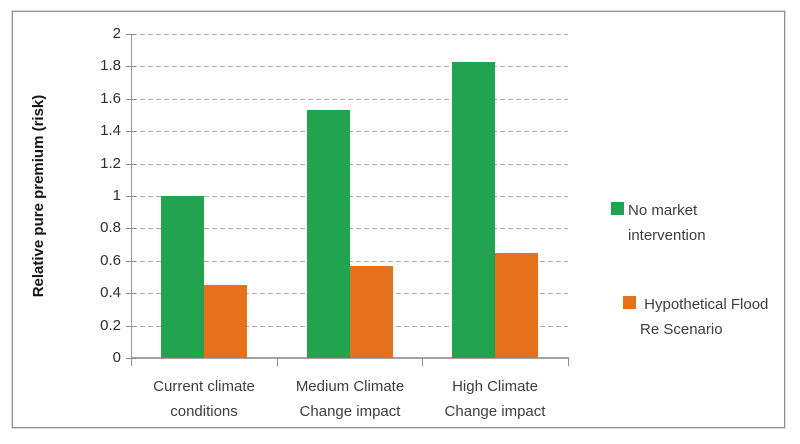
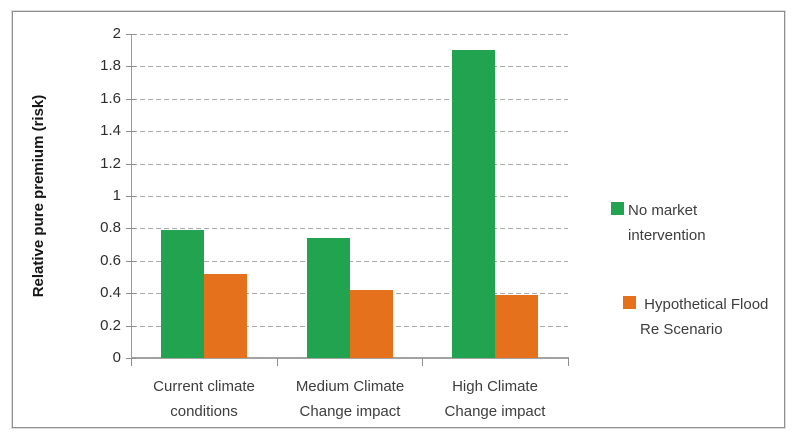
No market intervention/Current climate conditions: 1.00 -> 0.79
Hypothetical Flood Re Scenario/Current climate conditions: 0.45 -> 0.52
No market intervention/Medium Climate Change impact: 1.53 -> 0.74
Hypothetical Flood Re Scenario/Medium Climate Change impact: 0.57 -> 0.42
No market intervention/High Climate Change impact: 1.83 -> 1.90
Hypothetical Flood Re Scenario/High Climate Change impact: 0.65 -> 0.39
